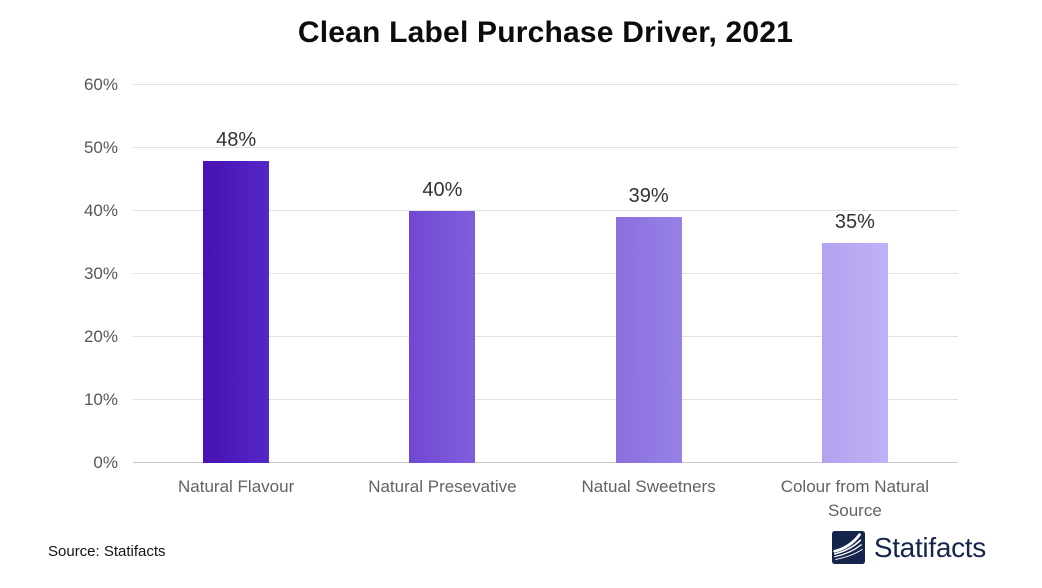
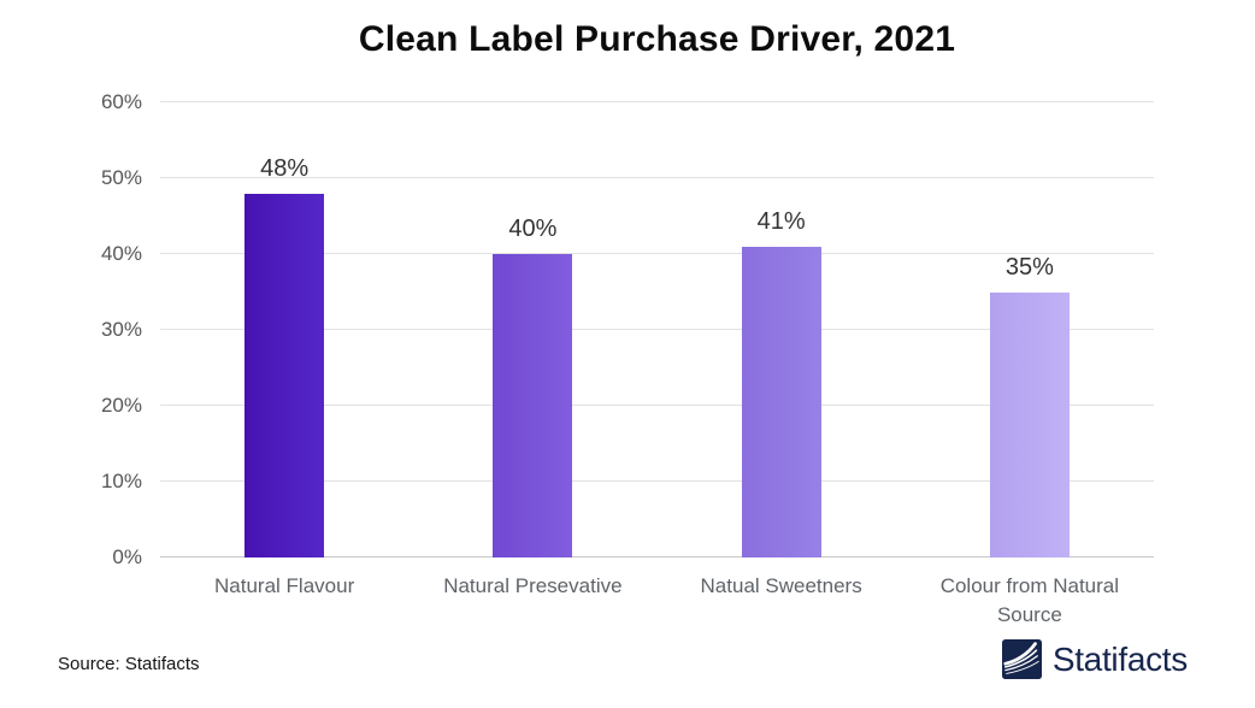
Natual Sweetners: 39% -> 41%
